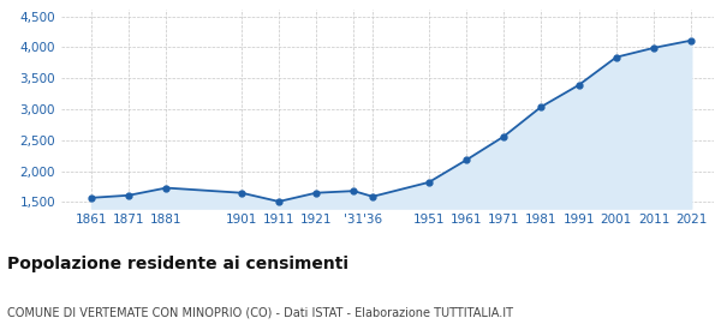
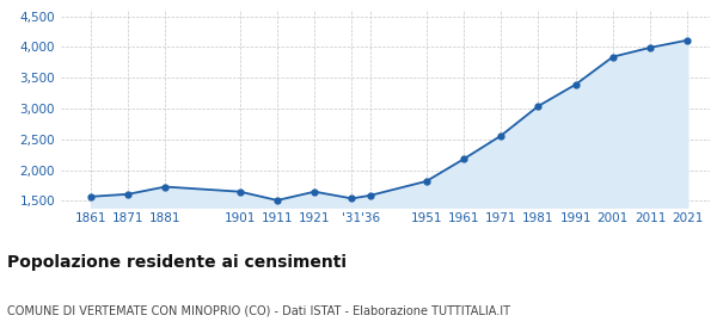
'31: 1,680 -> 1,540
